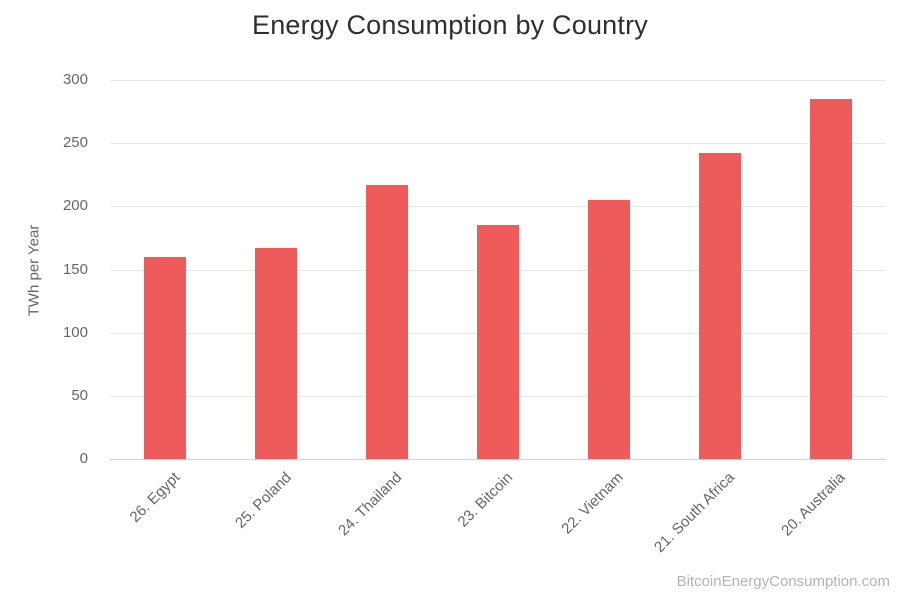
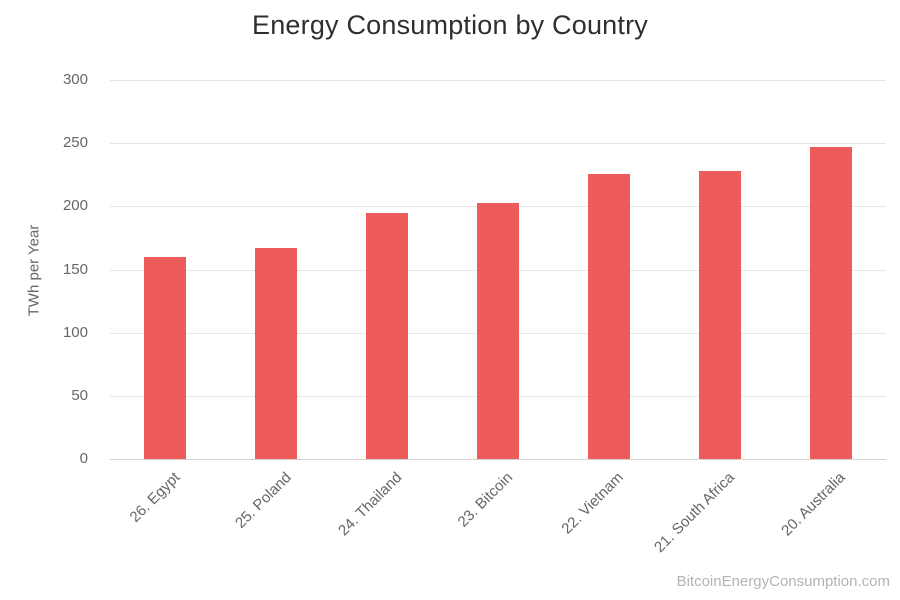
24. Thailand: 217 -> 195
23. Bitcoin: 185 -> 203
22. Vietnam: 205 -> 226
21. South Africa: 242 -> 228
20. Australia: 285 -> 247
